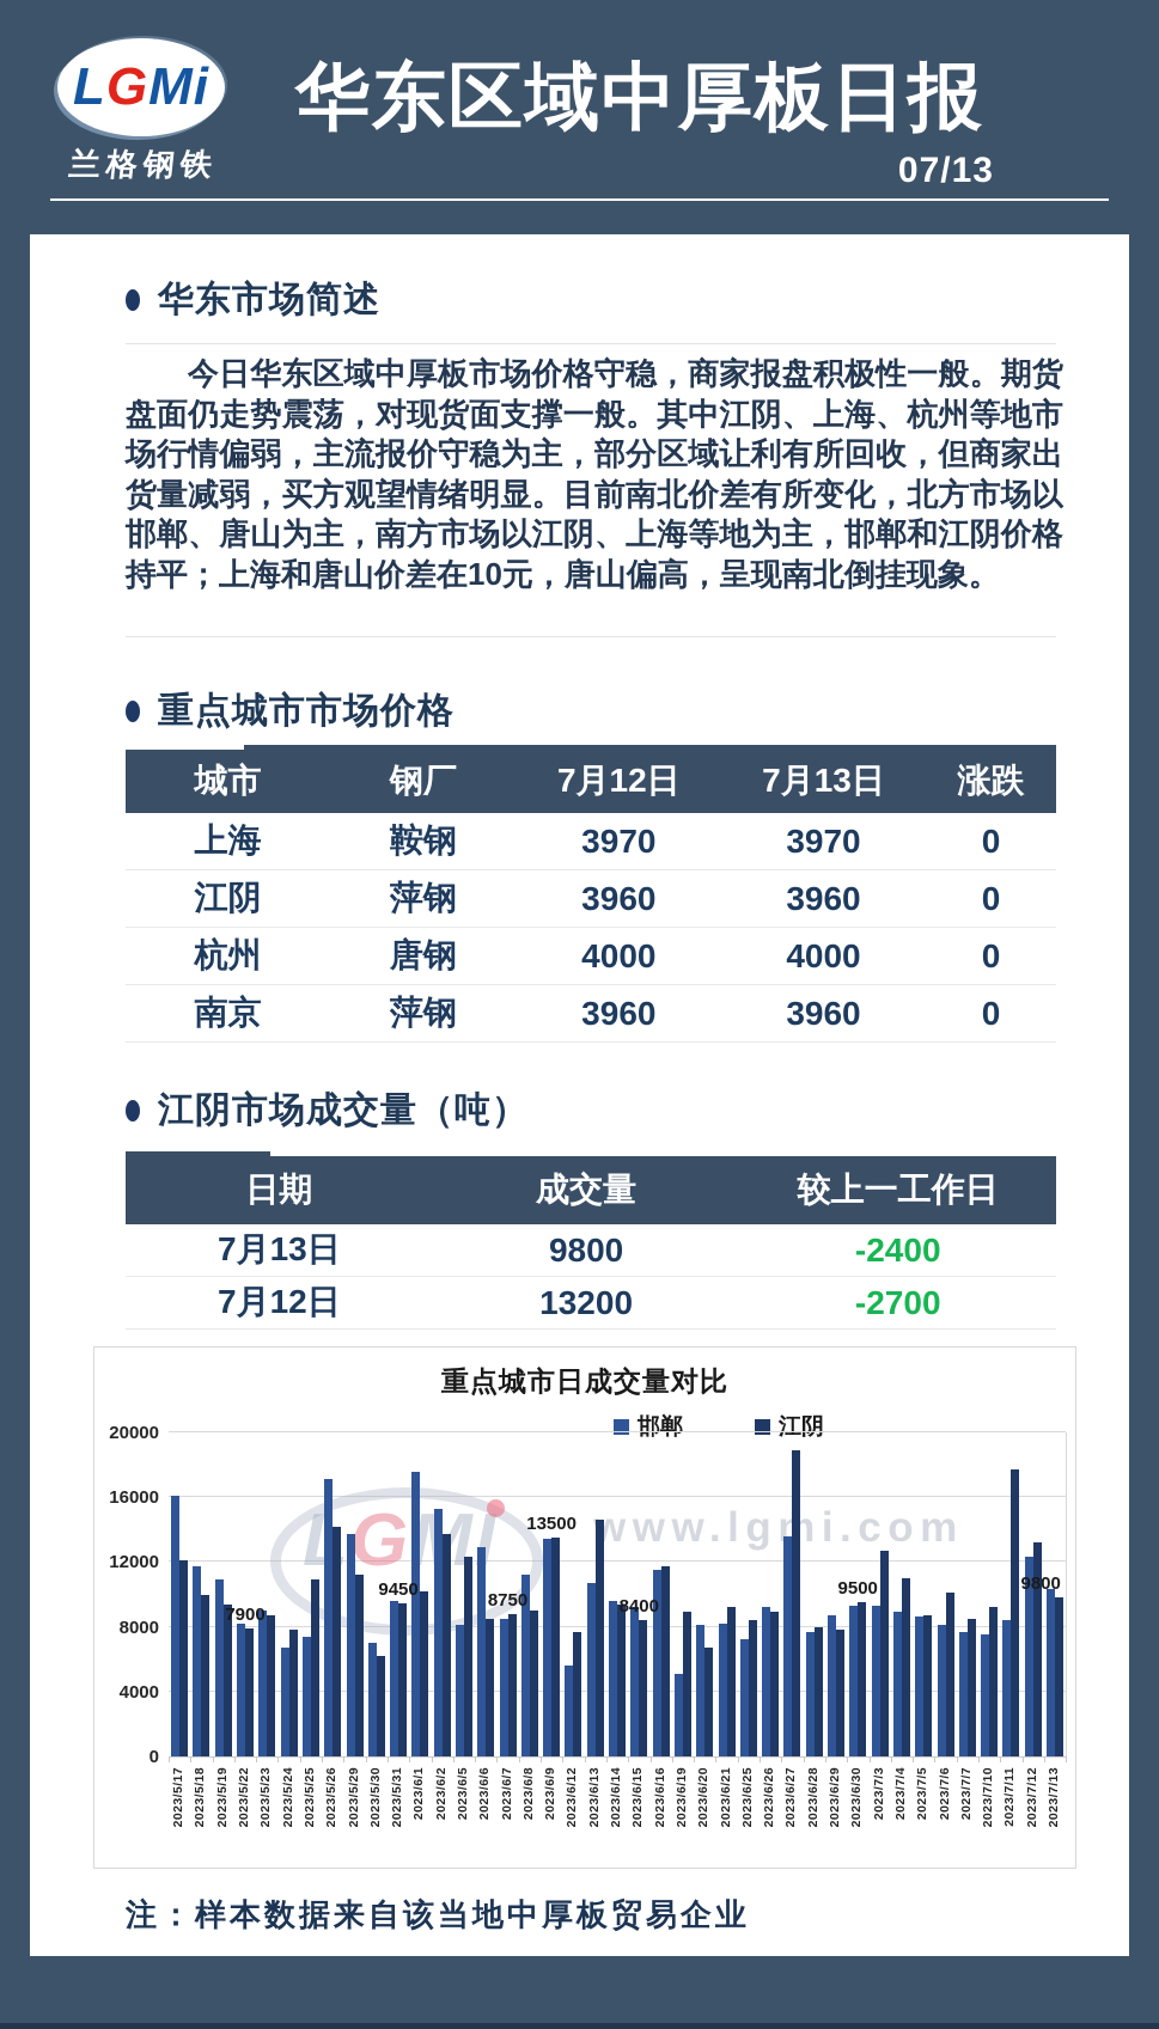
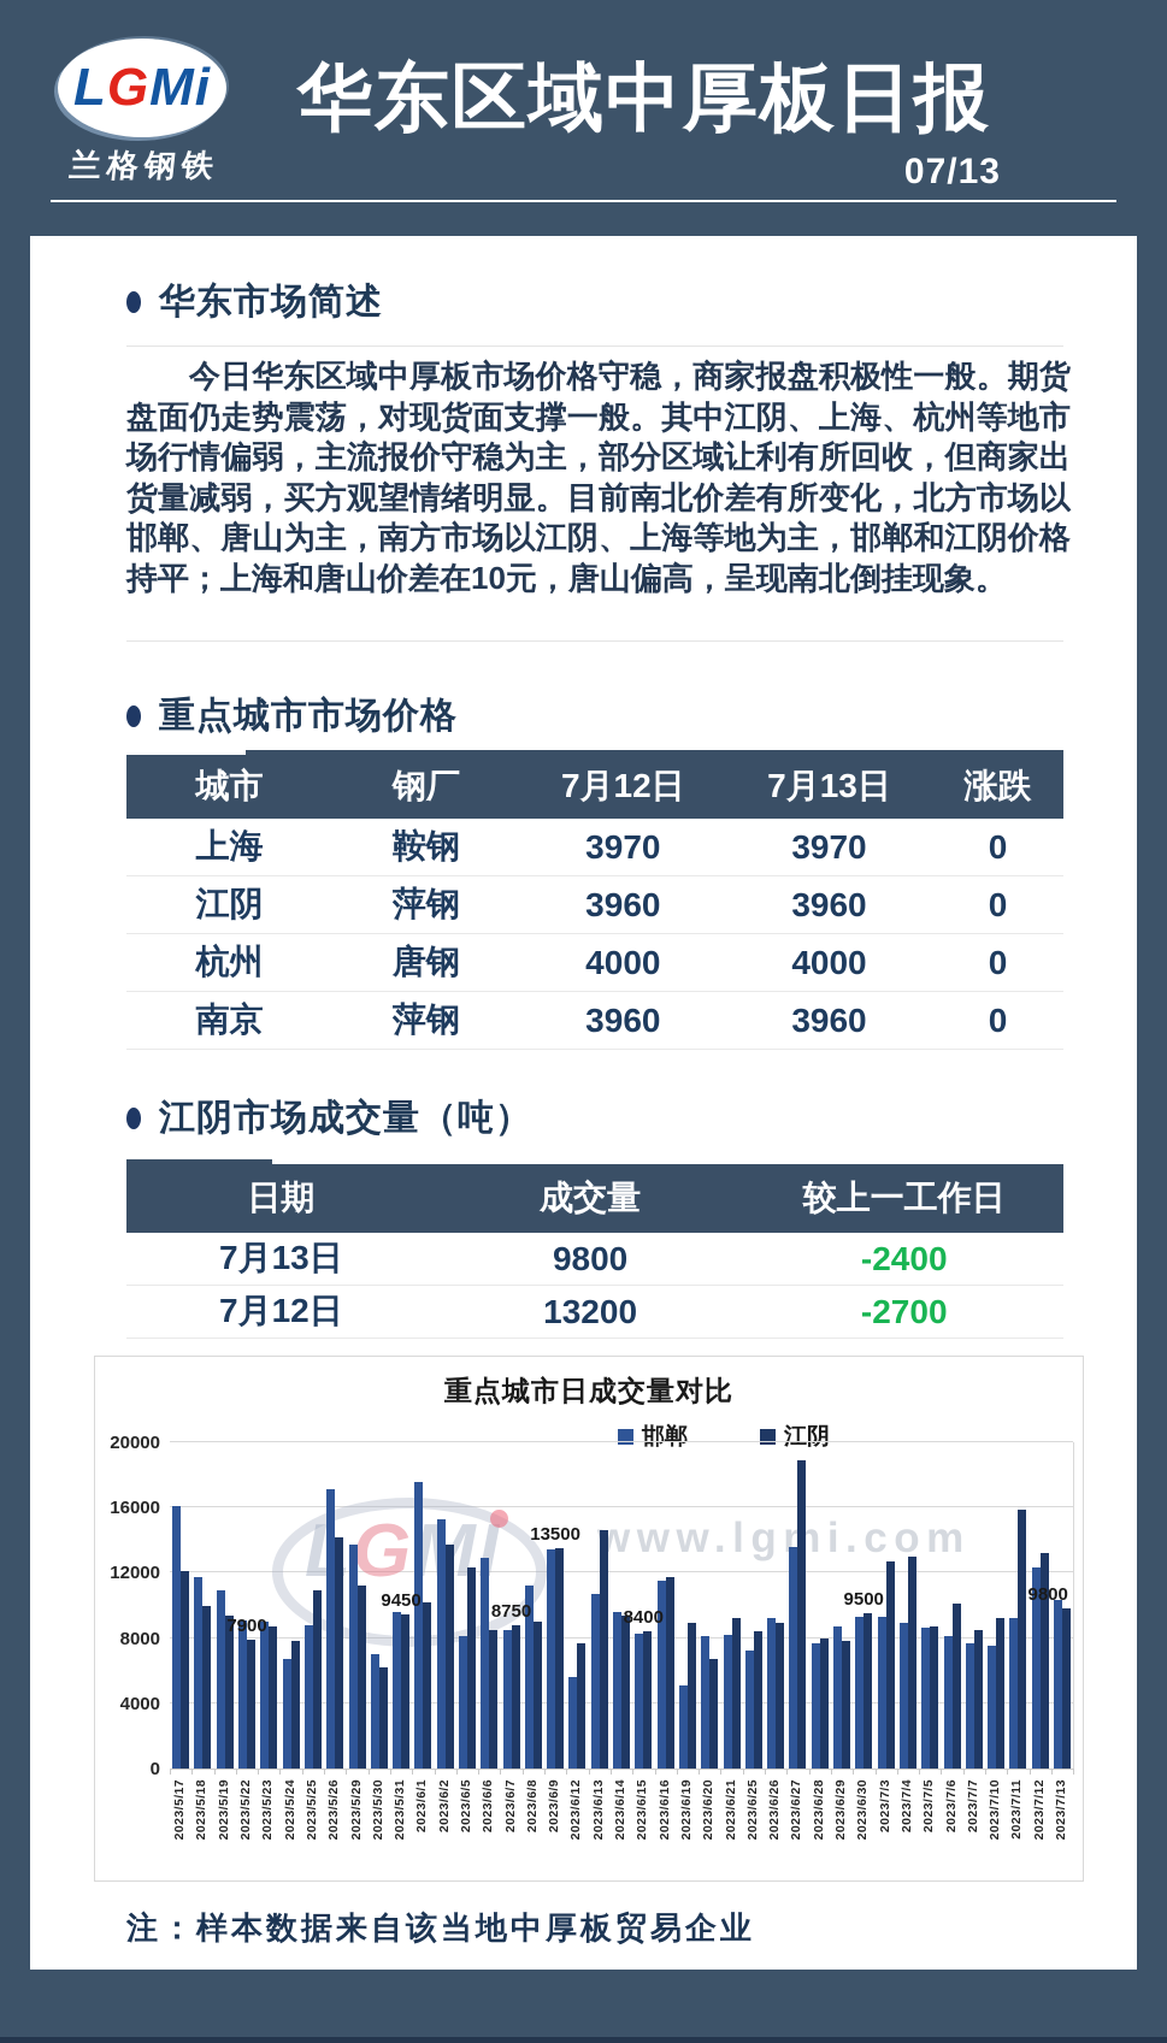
邯郸/2023/5/22: 8200 -> 9100
邯郸/2023/5/25: 7400 -> 8800
邯郸/2023/6/15: 9200 -> 8300
江阴/2023/7/4: 11000 -> 13000
邯郸/2023/7/11: 8400 -> 9200
江阴/2023/7/11: 17700 -> 15900
